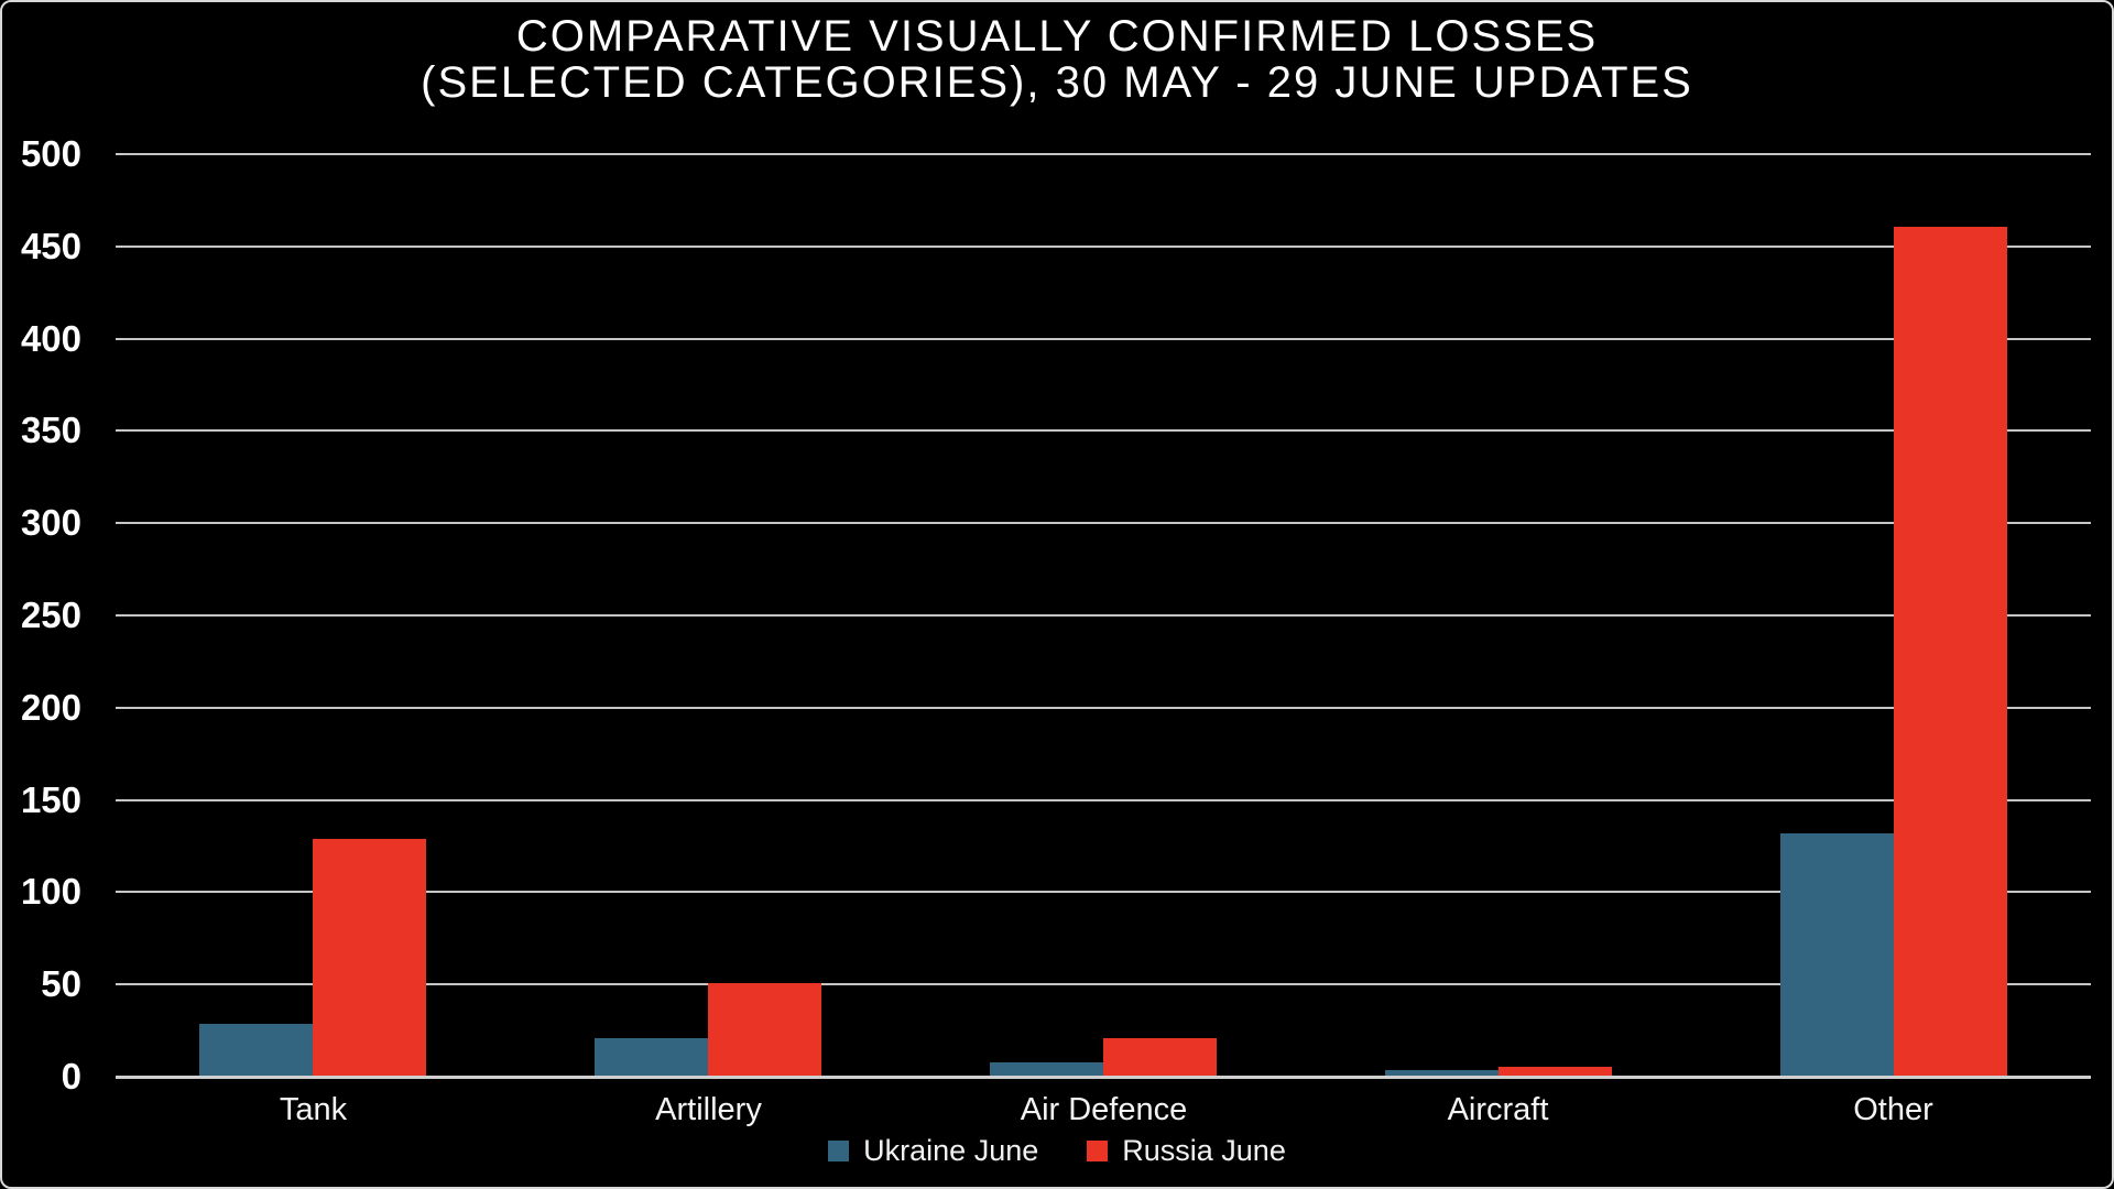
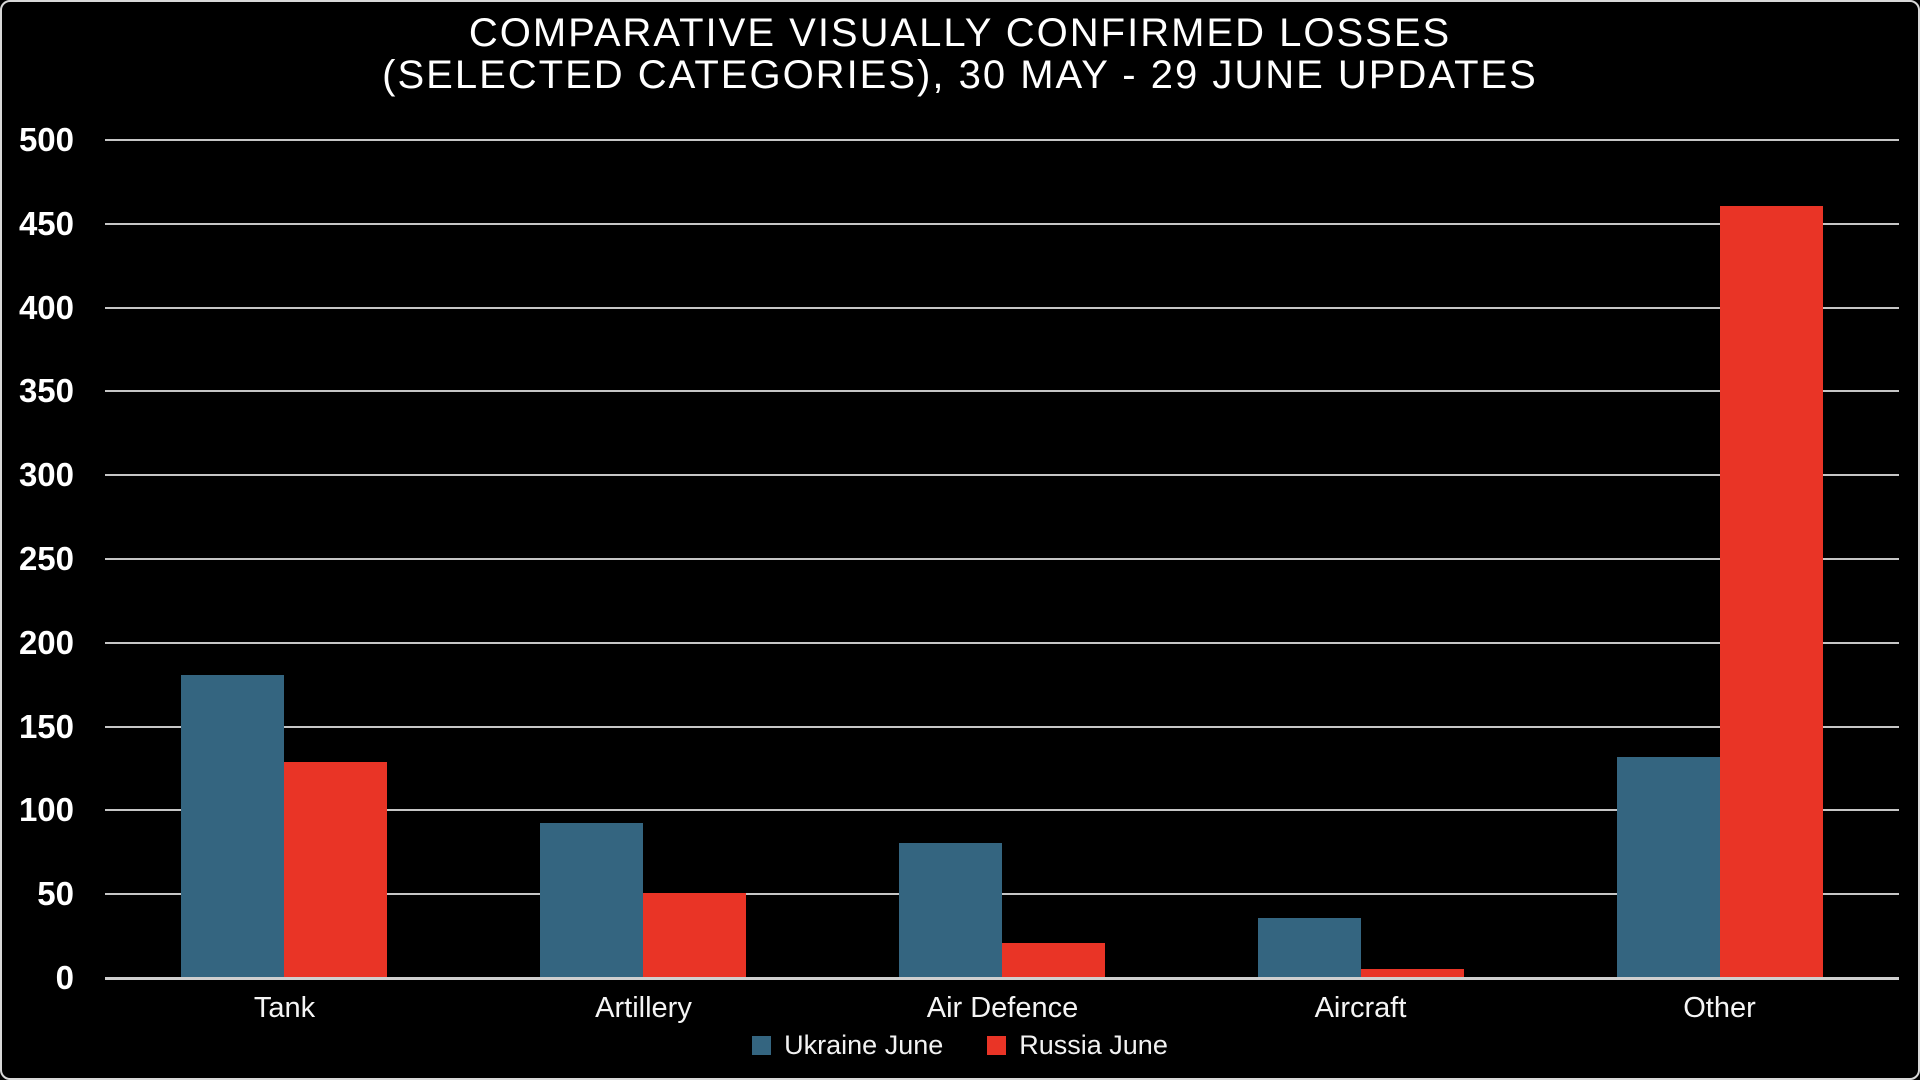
Ukraine June/Tank: 28 -> 180
Ukraine June/Artillery: 20 -> 92
Ukraine June/Air Defence: 7 -> 80
Ukraine June/Aircraft: 3 -> 35
